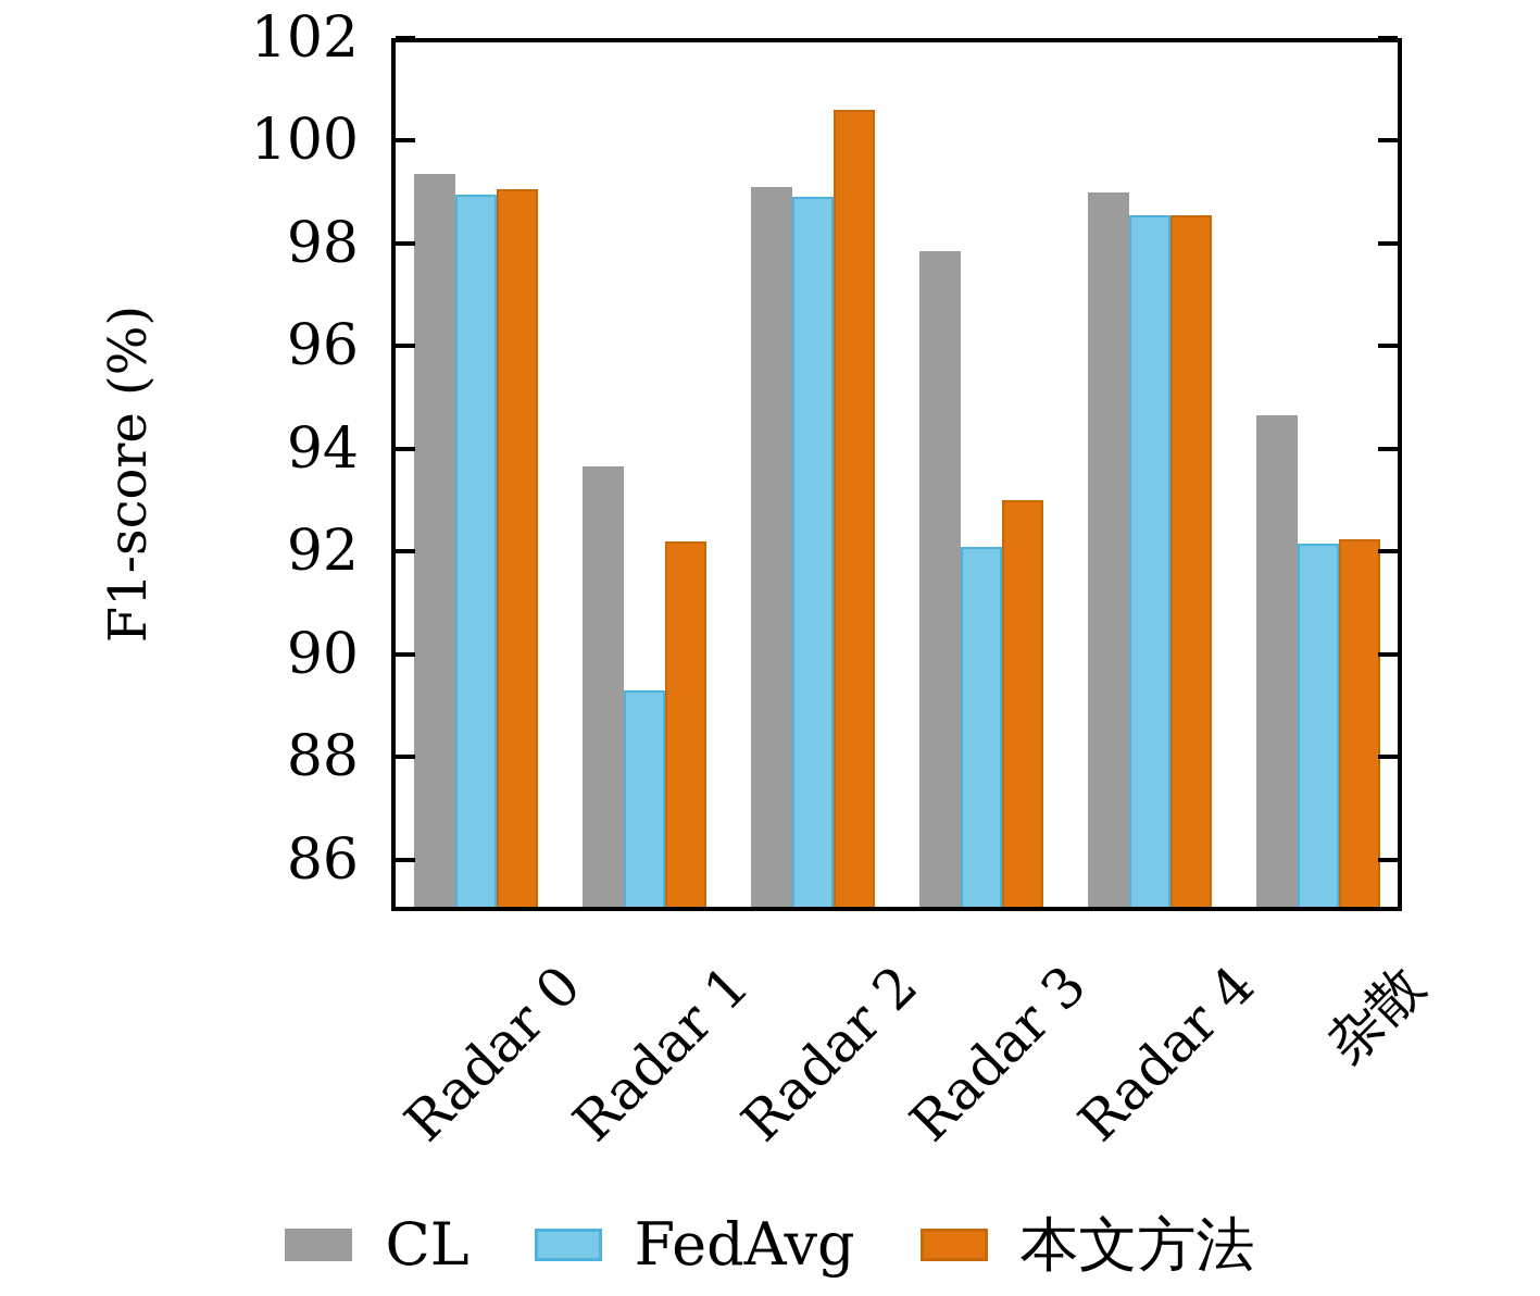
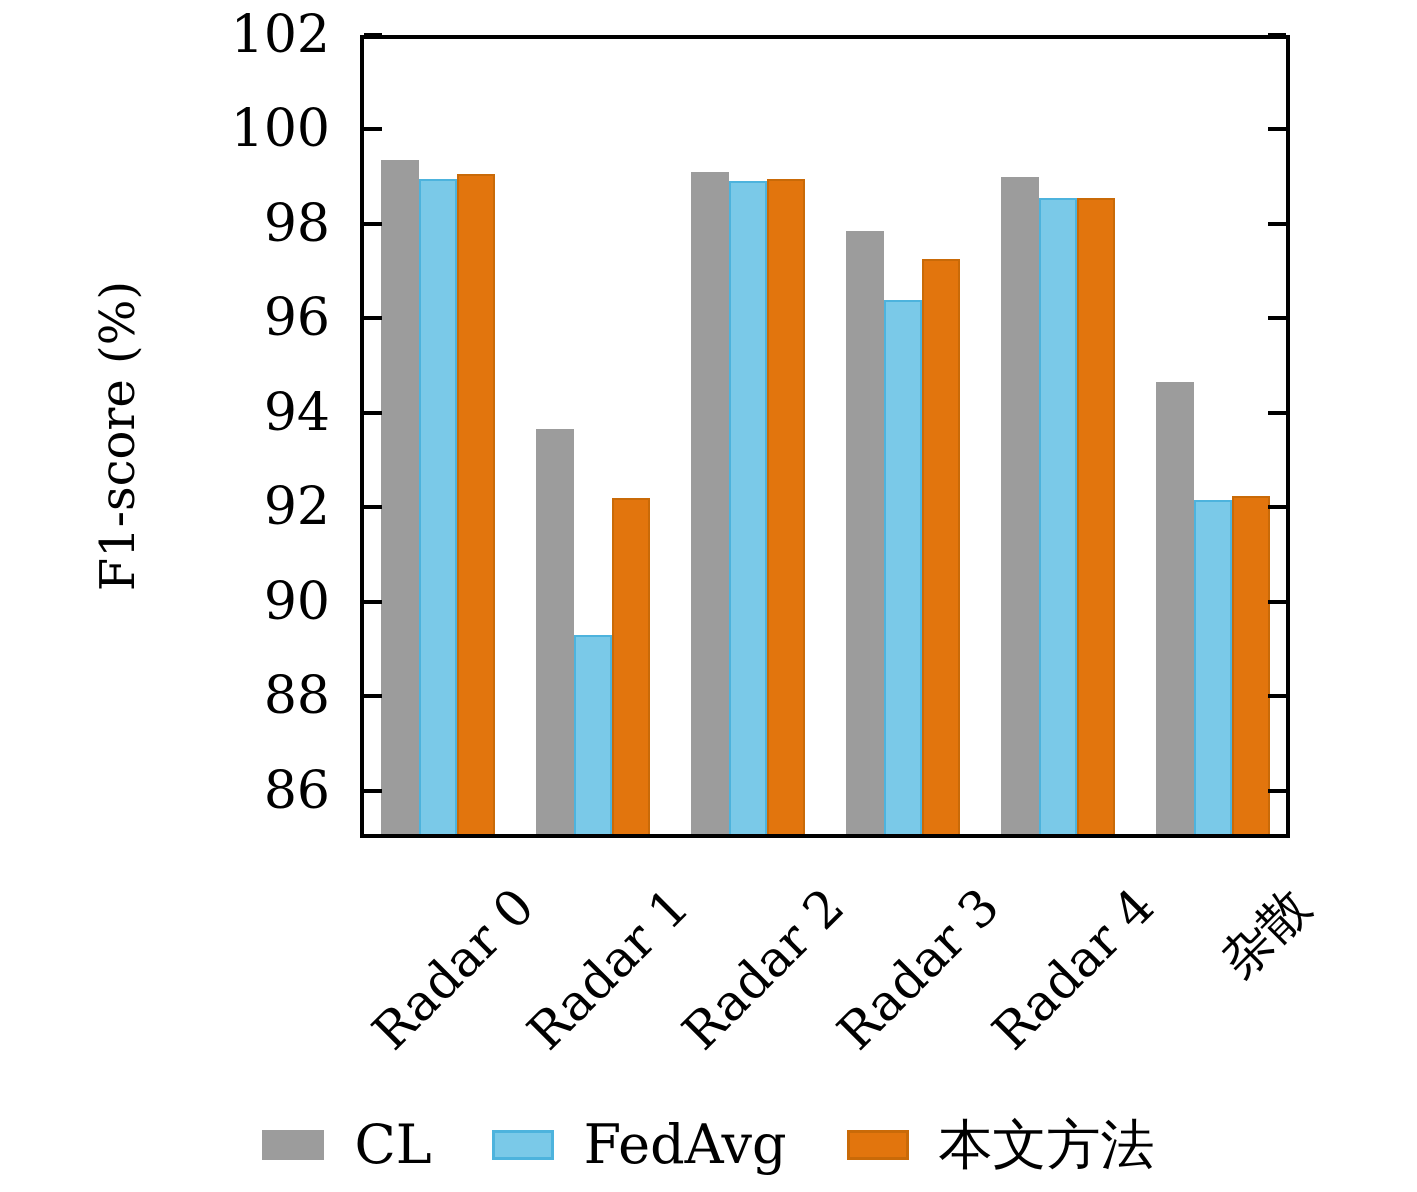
本文方法/Radar 2: 100.6 -> 99.0
FedAvg/Radar 3: 92.1 -> 96.4
本文方法/Radar 3: 93.0 -> 97.2
